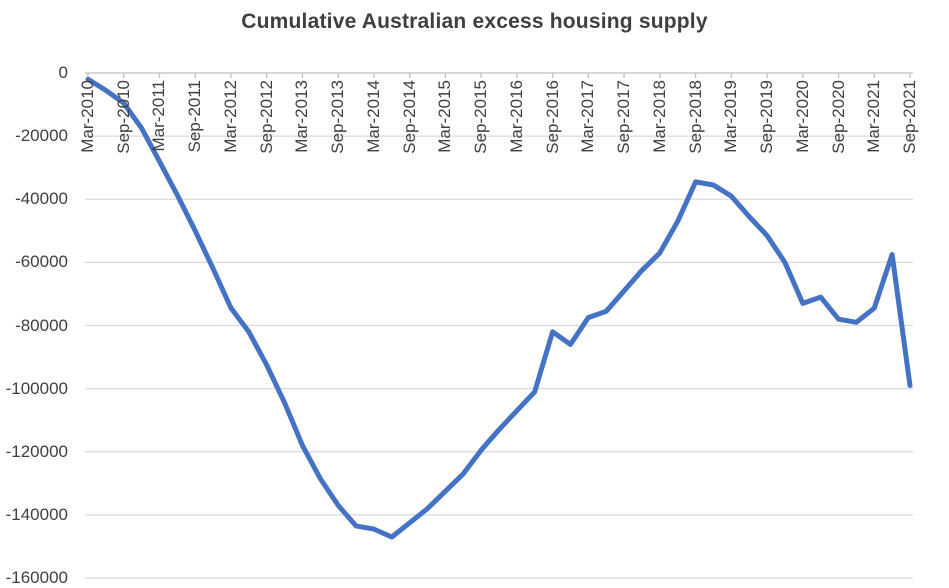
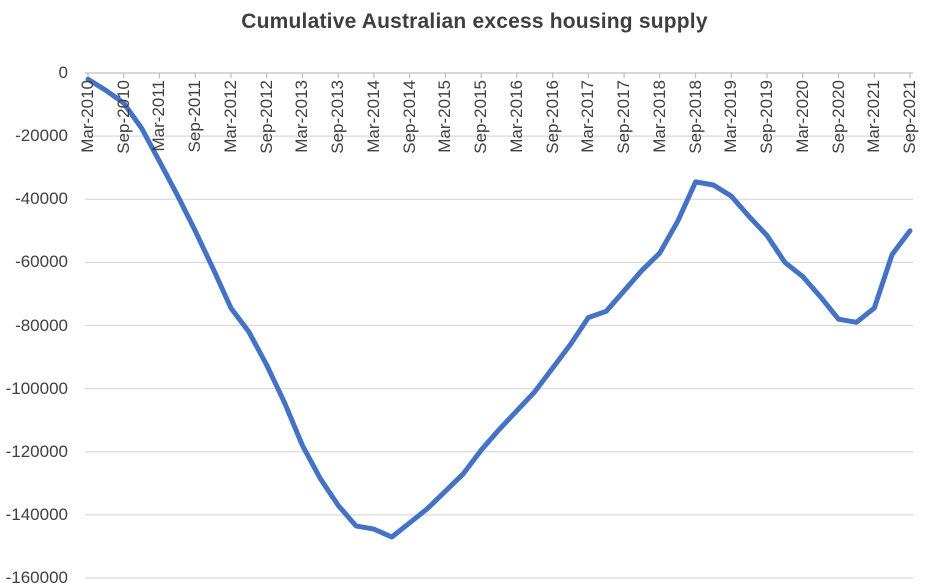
Sep-2016: -82000 -> -94000
Mar-2020: -73000 -> -64000
Sep-2021: -99000 -> -50000
